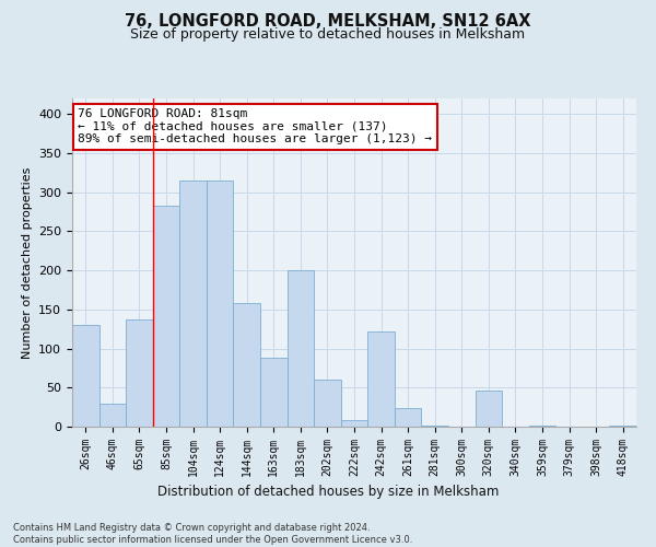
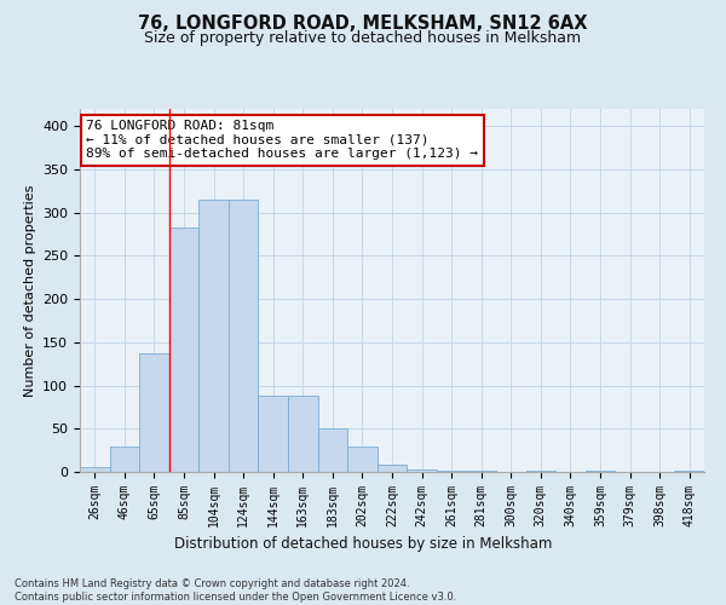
26sqm: 130 -> 5
144sqm: 158 -> 88
183sqm: 200 -> 50
202sqm: 60 -> 30
242sqm: 122 -> 3
261sqm: 24 -> 2
320sqm: 46 -> 1
